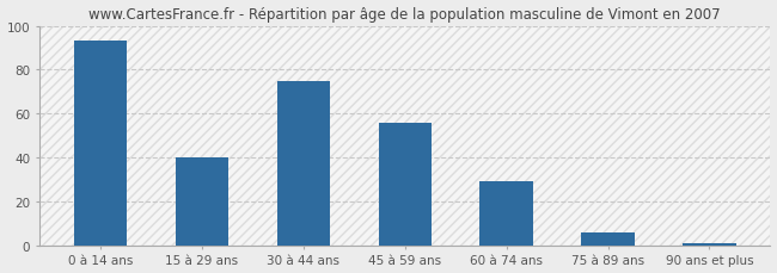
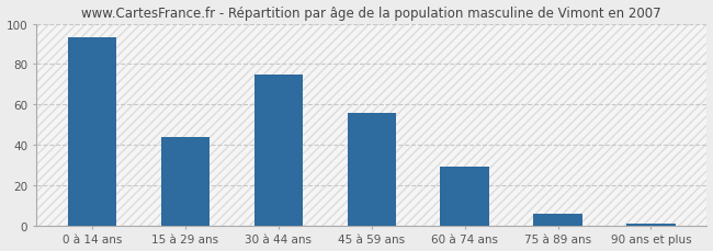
15 à 29 ans: 40 -> 44
